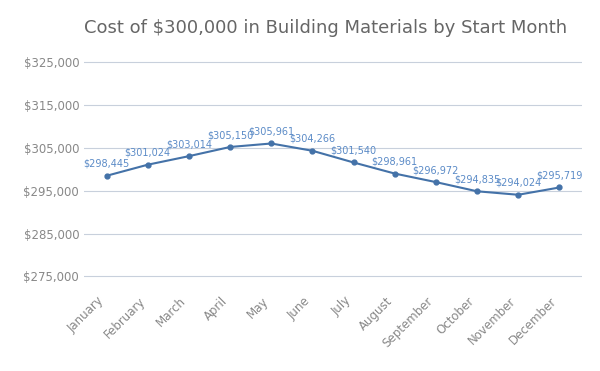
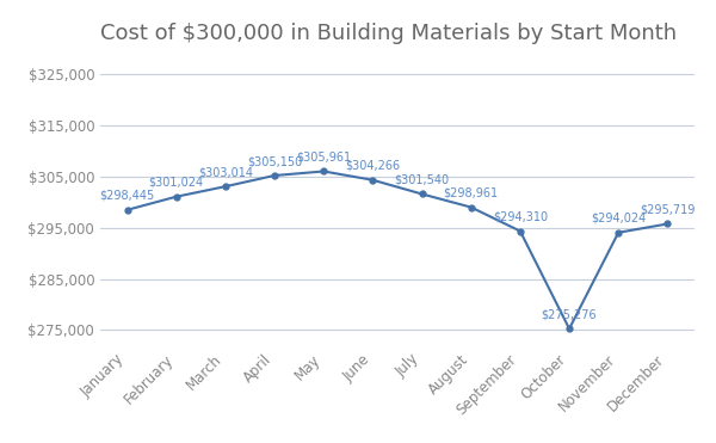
September: $296,972 -> $294,310
October: $294,835 -> $275,276
